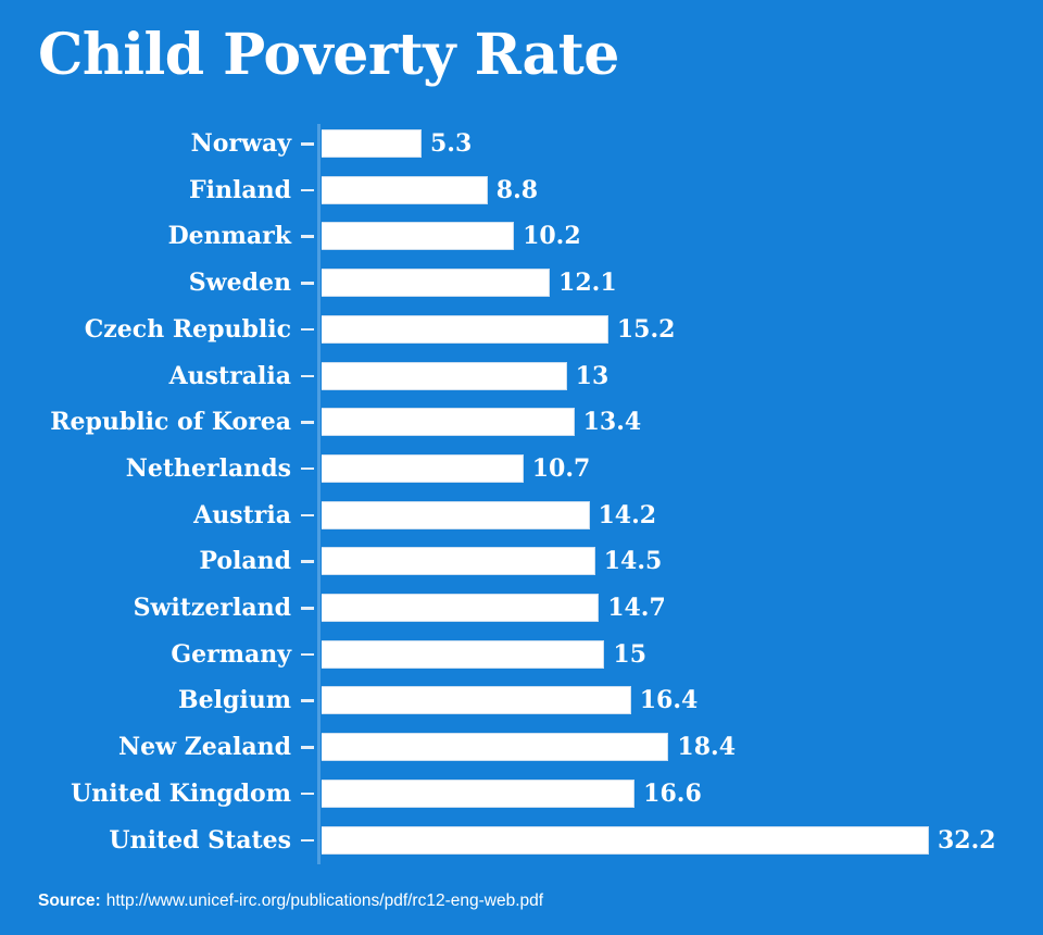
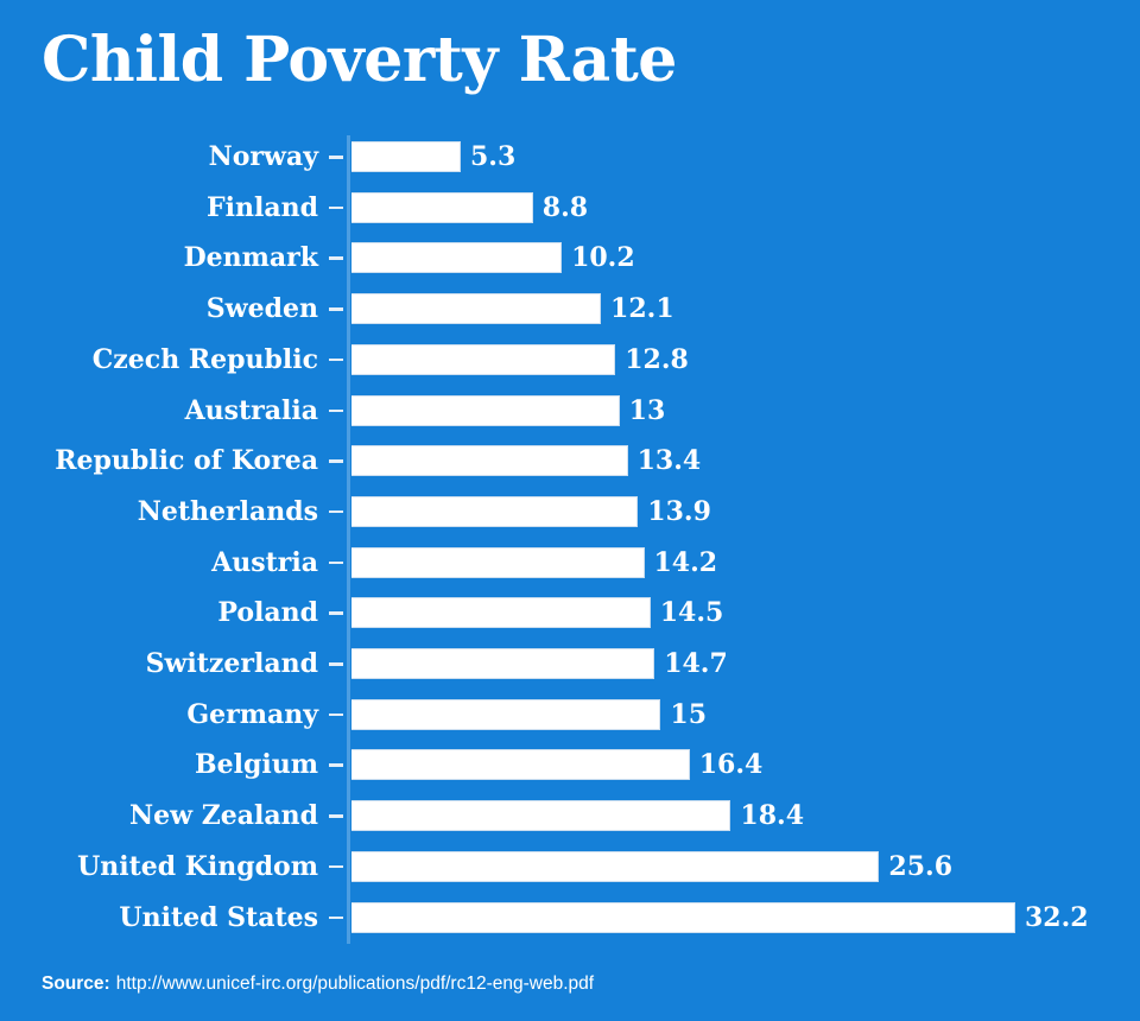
Czech Republic: 15.2 -> 12.8
Netherlands: 10.7 -> 13.9
United Kingdom: 16.6 -> 25.6
